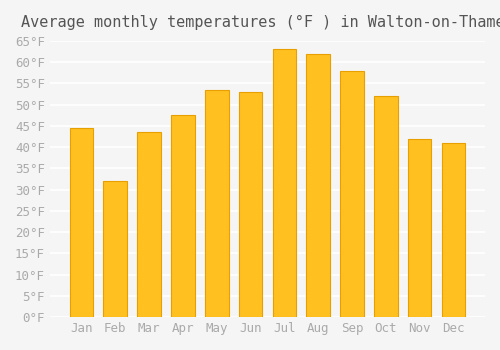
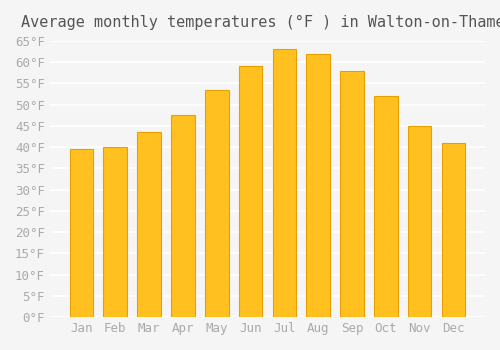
Jan: 44.5°F -> 39.5°F
Feb: 32.0°F -> 40.0°F
Jun: 53.0°F -> 59.0°F
Nov: 42.0°F -> 45.0°F
